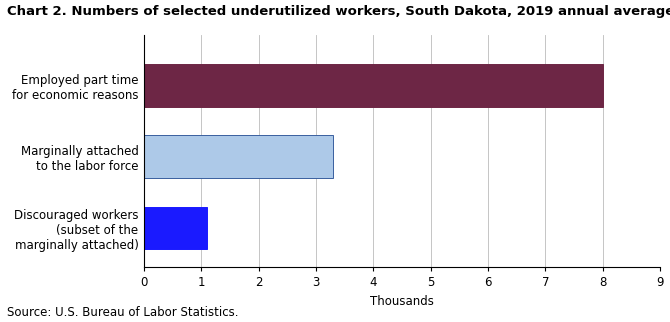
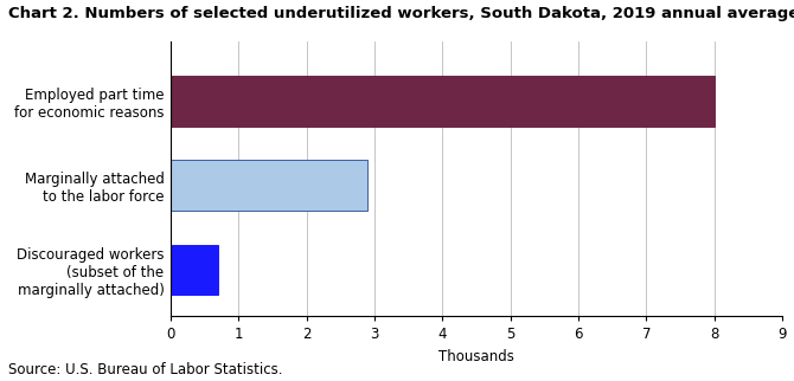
Marginally attached to the labor force: 3.3 -> 2.9
Discouraged workers (subset of the marginally attached): 1.1 -> 0.7
